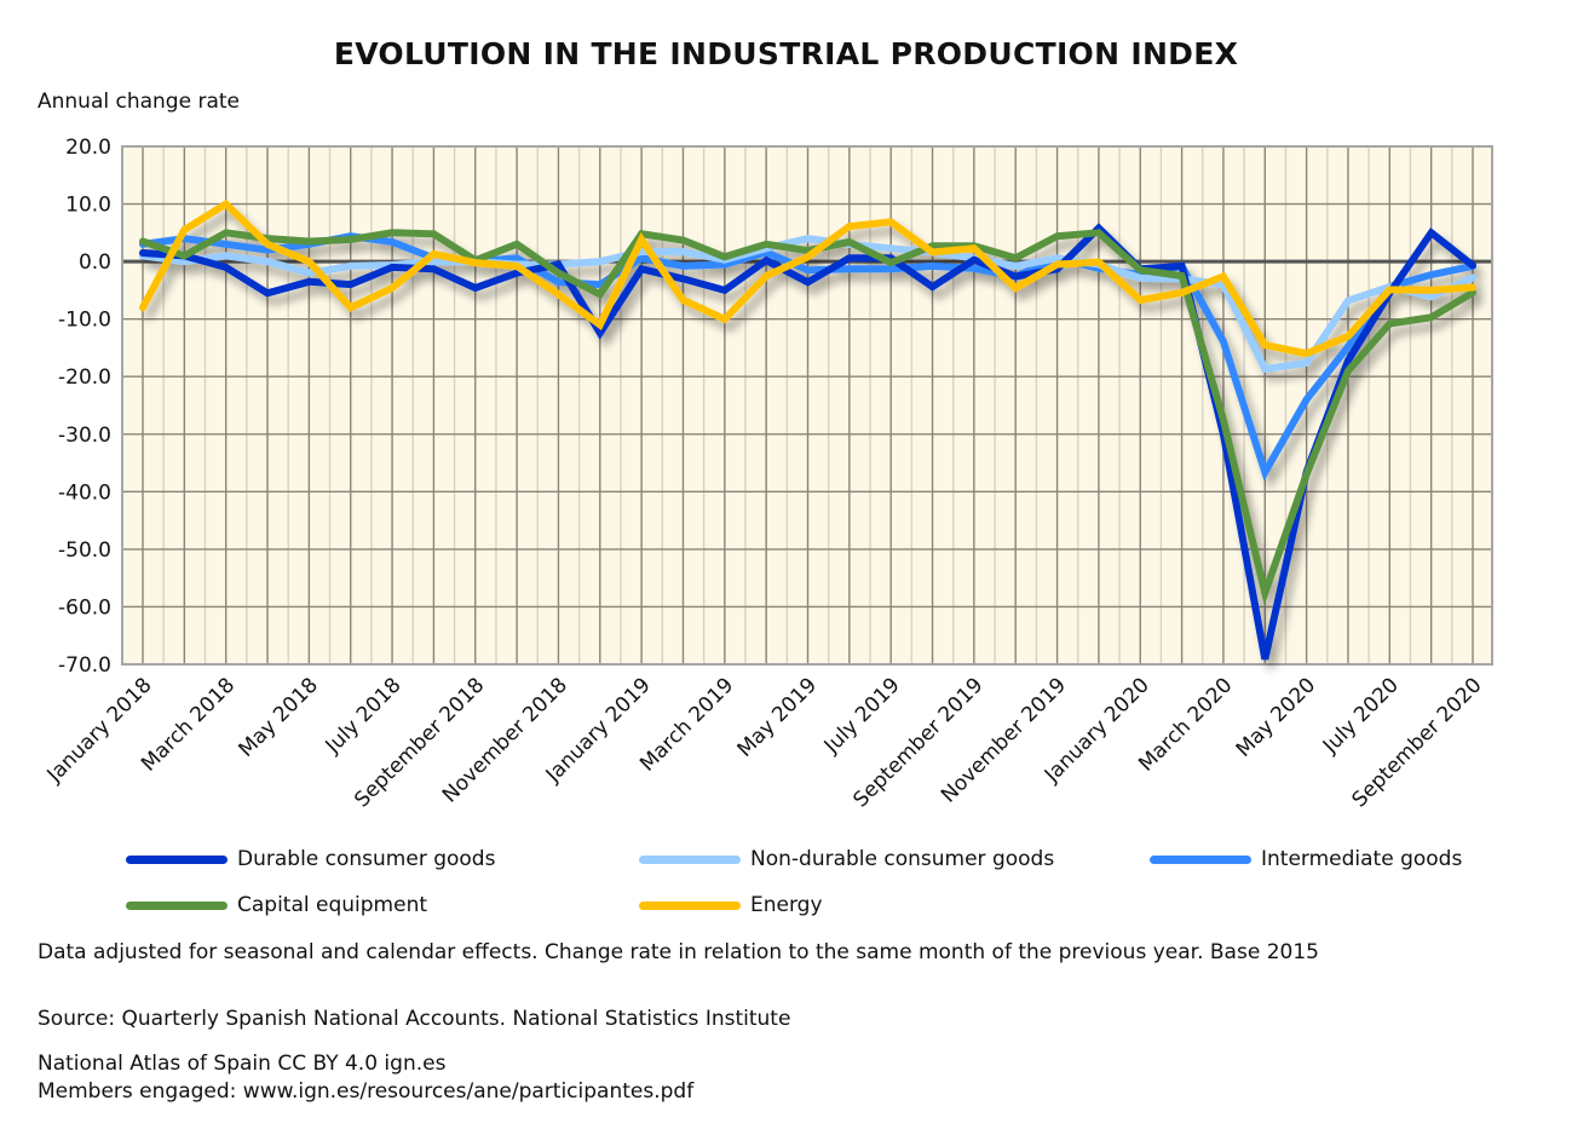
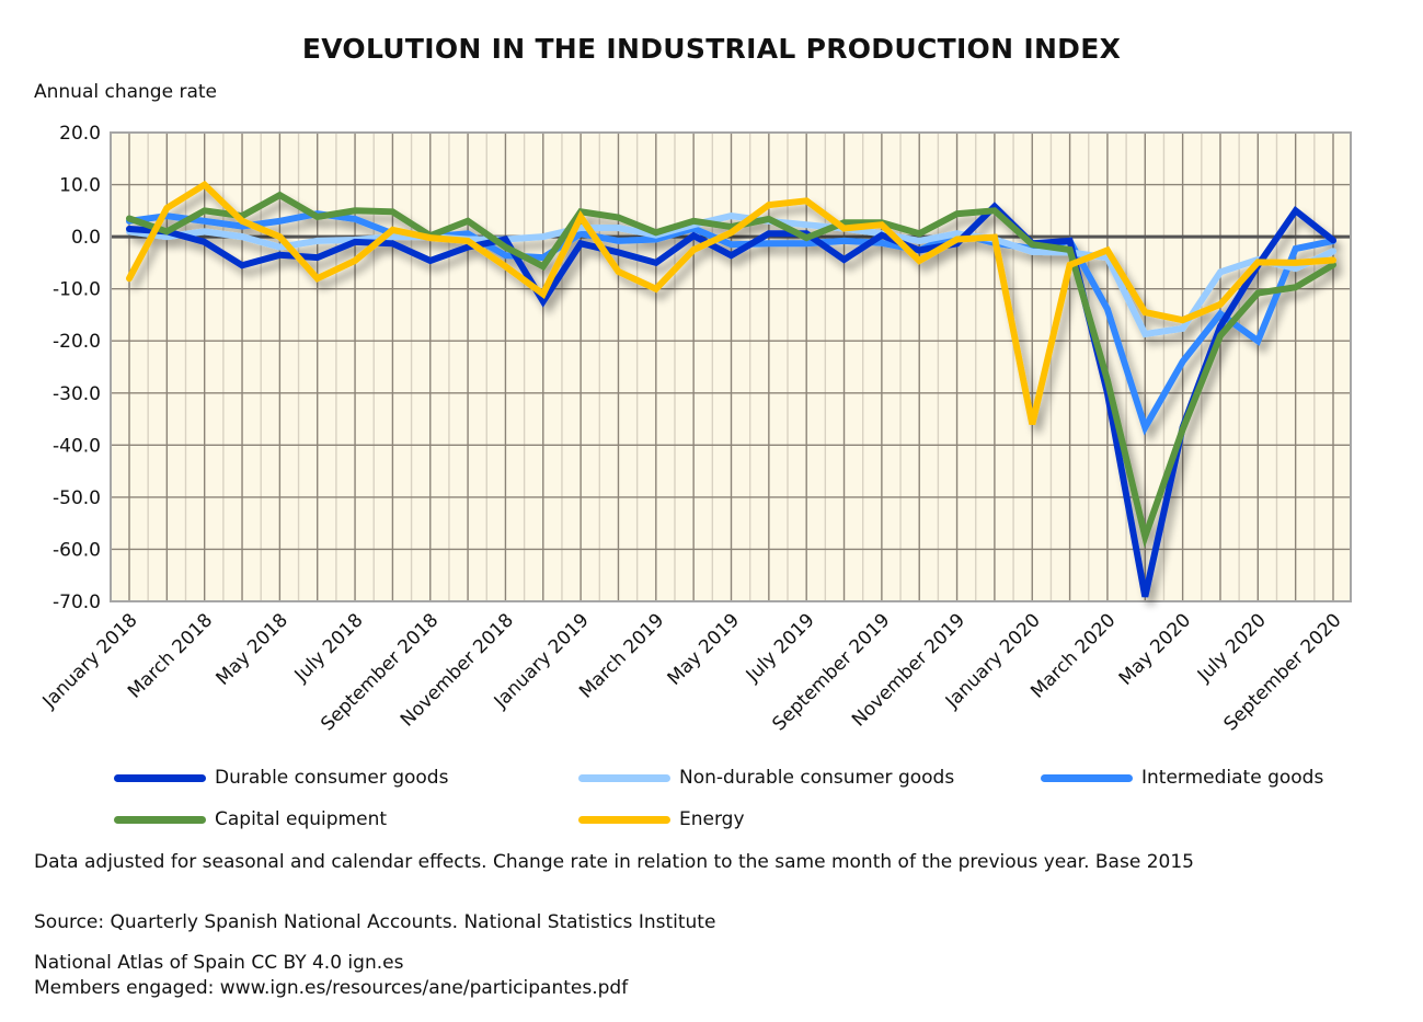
Capital equipment/May 2018: 4 -> 8
Energy/January 2020: -7 -> -36
Intermediate goods/July 2020: -4 -> -20
